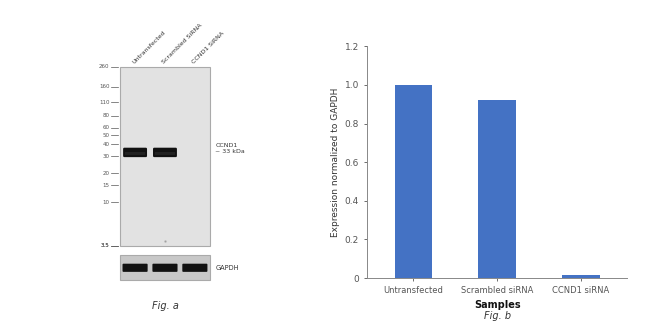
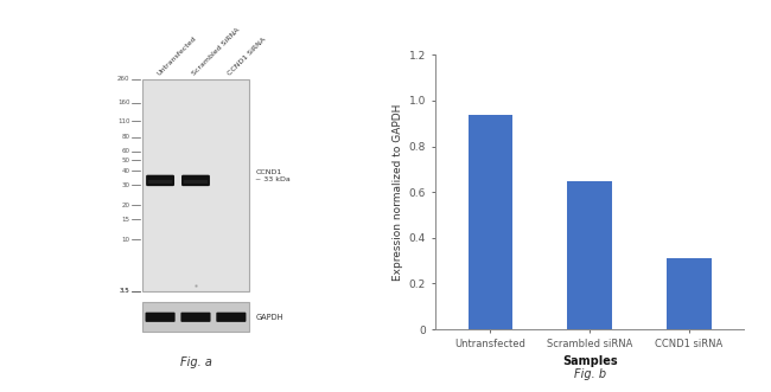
Untransfected: 1.00 -> 0.94
Scrambled siRNA: 0.92 -> 0.65
CCND1 siRNA: 0.01 -> 0.31
